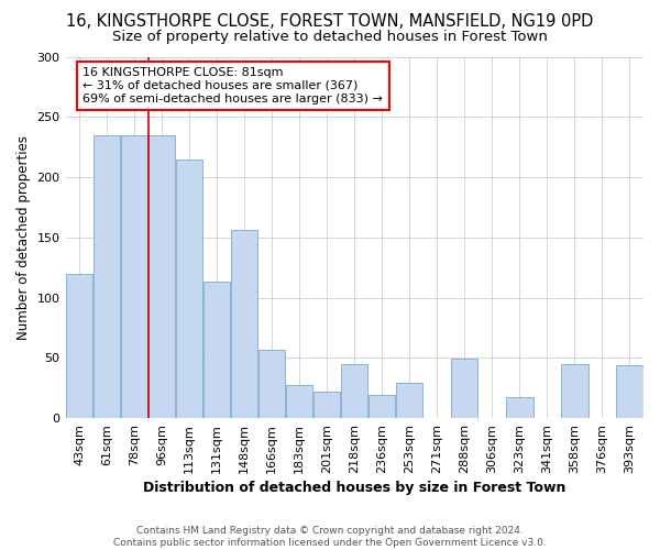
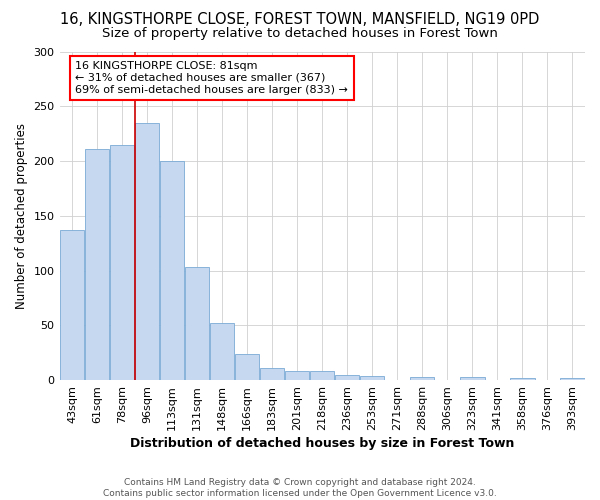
43sqm: 120 -> 137
61sqm: 235 -> 211
78sqm: 235 -> 215
113sqm: 215 -> 200
131sqm: 113 -> 103
148sqm: 156 -> 52
166sqm: 57 -> 24
183sqm: 27 -> 11
201sqm: 22 -> 8
218sqm: 45 -> 8
236sqm: 19 -> 5
253sqm: 29 -> 4
288sqm: 49 -> 3
323sqm: 17 -> 3
358sqm: 45 -> 2
393sqm: 44 -> 2
